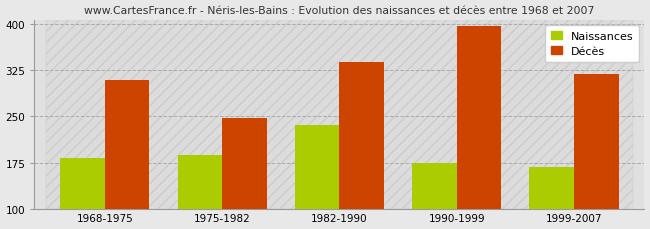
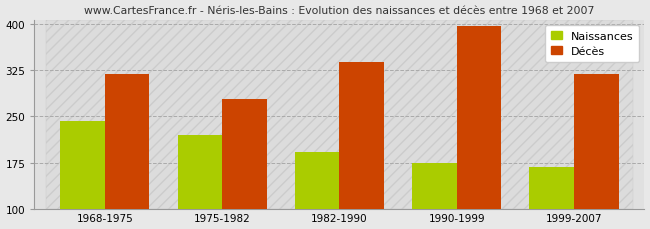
Naissances/1968-1975: 182 -> 242
Décès/1968-1975: 310 -> 320
Naissances/1975-1982: 188 -> 220
Décès/1975-1982: 248 -> 278
Naissances/1982-1990: 236 -> 192
